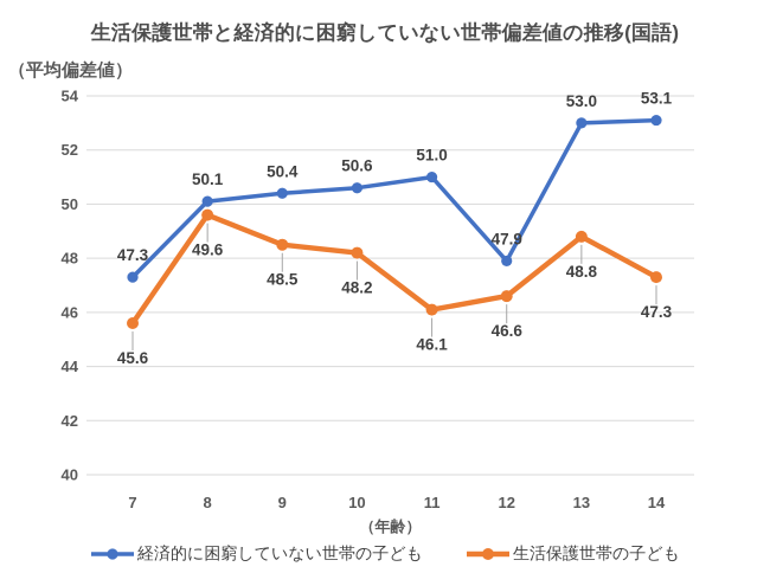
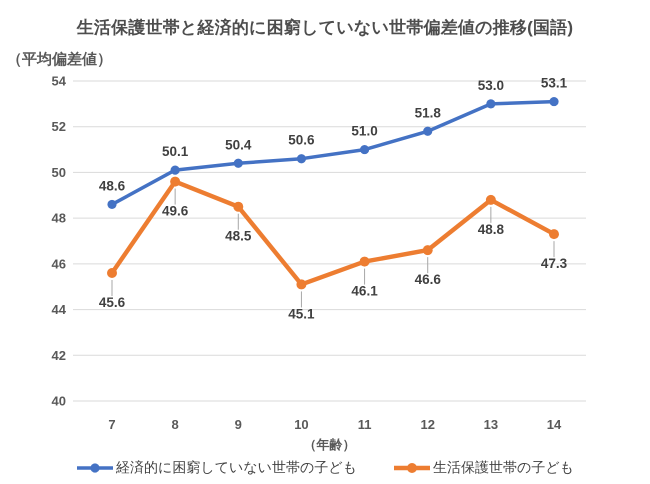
経済的に困窮していない世帯の子ども/7: 47.3 -> 48.6
生活保護世帯の子ども/10: 48.2 -> 45.1
経済的に困窮していない世帯の子ども/12: 47.9 -> 51.8
